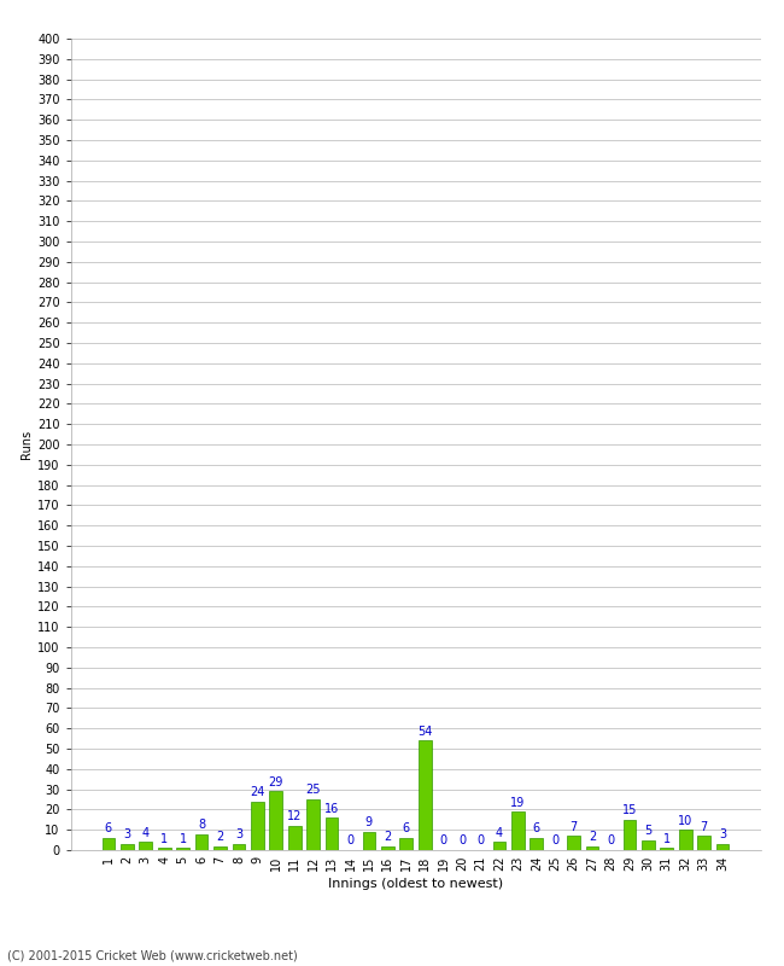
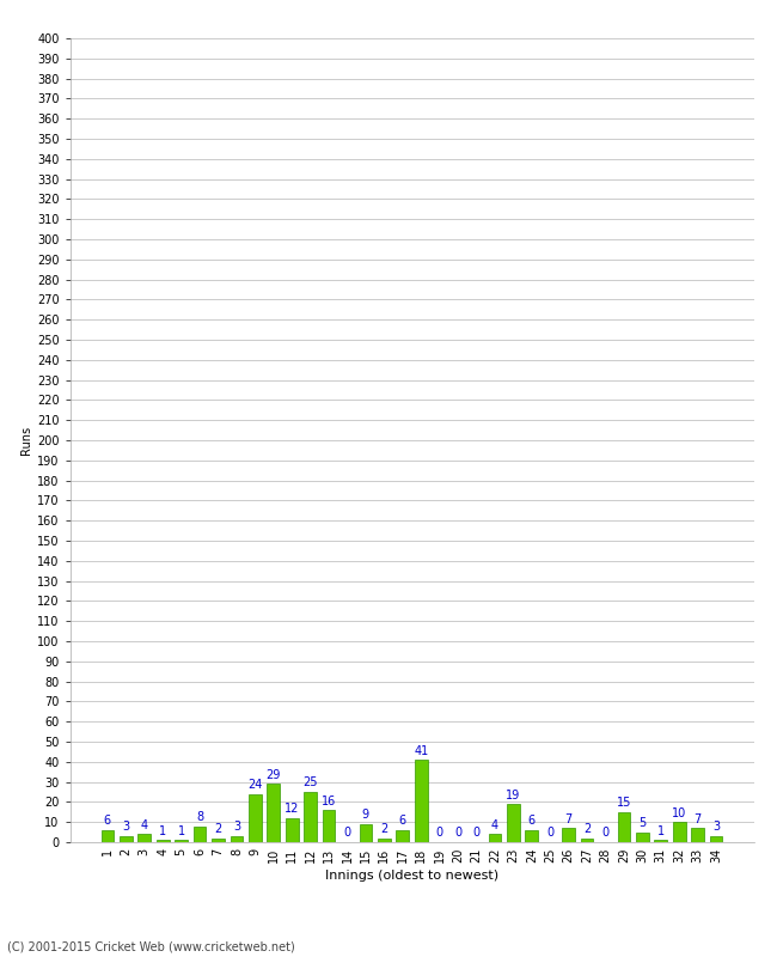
18: 54 -> 41
